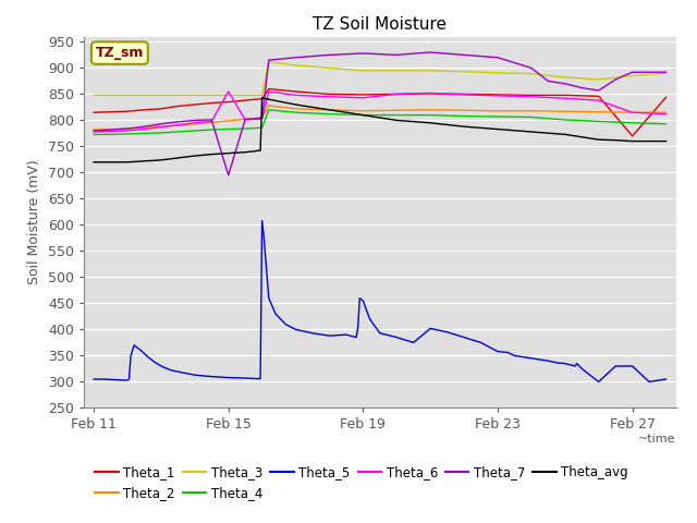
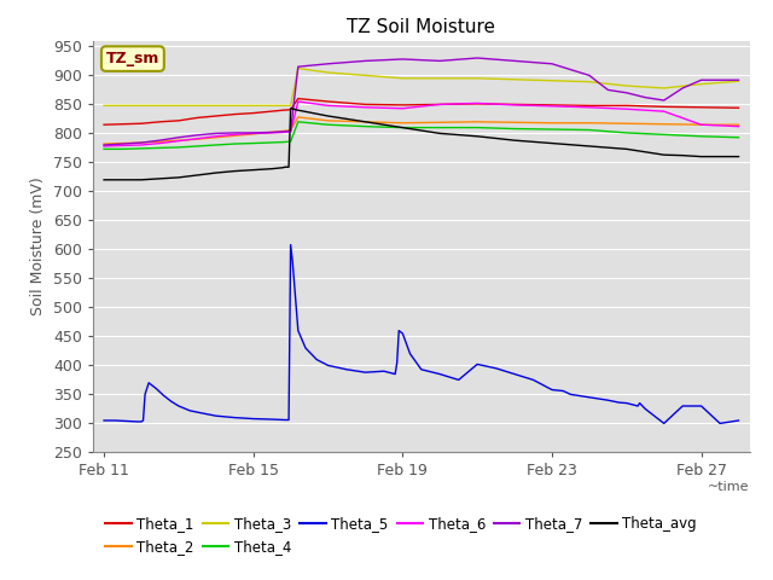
Theta_6/Feb 15: 855 -> 800
Theta_7/Feb 15: 695 -> 801
Theta_1/Feb 27: 770 -> 845
